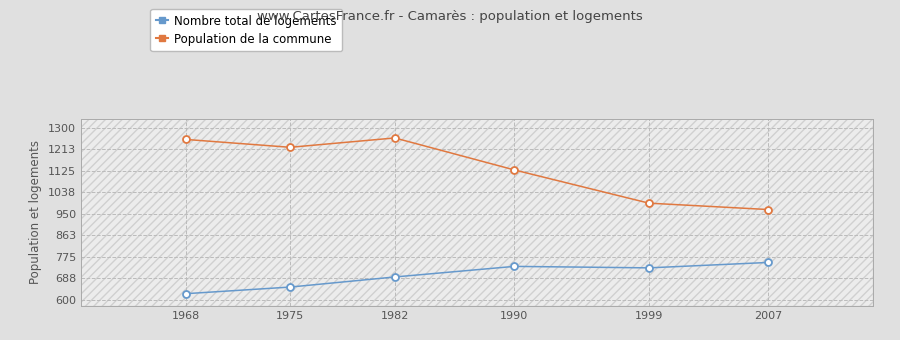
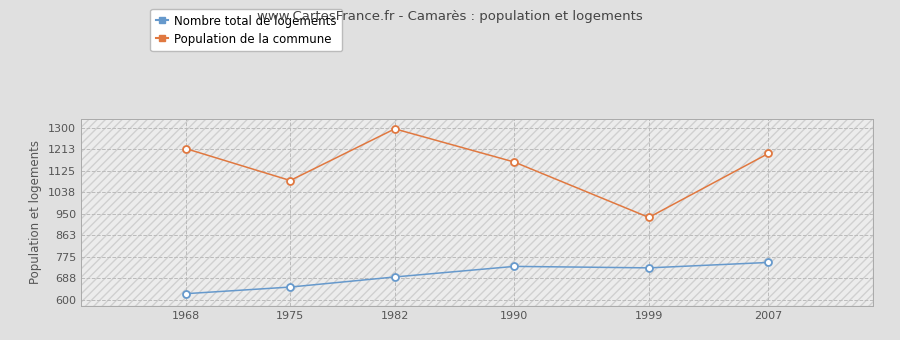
Population de la commune/1968: 1252 -> 1215
Population de la commune/1975: 1220 -> 1085
Population de la commune/1982: 1258 -> 1295
Population de la commune/1990: 1128 -> 1160
Population de la commune/1999: 993 -> 935
Population de la commune/2007: 967 -> 1195
